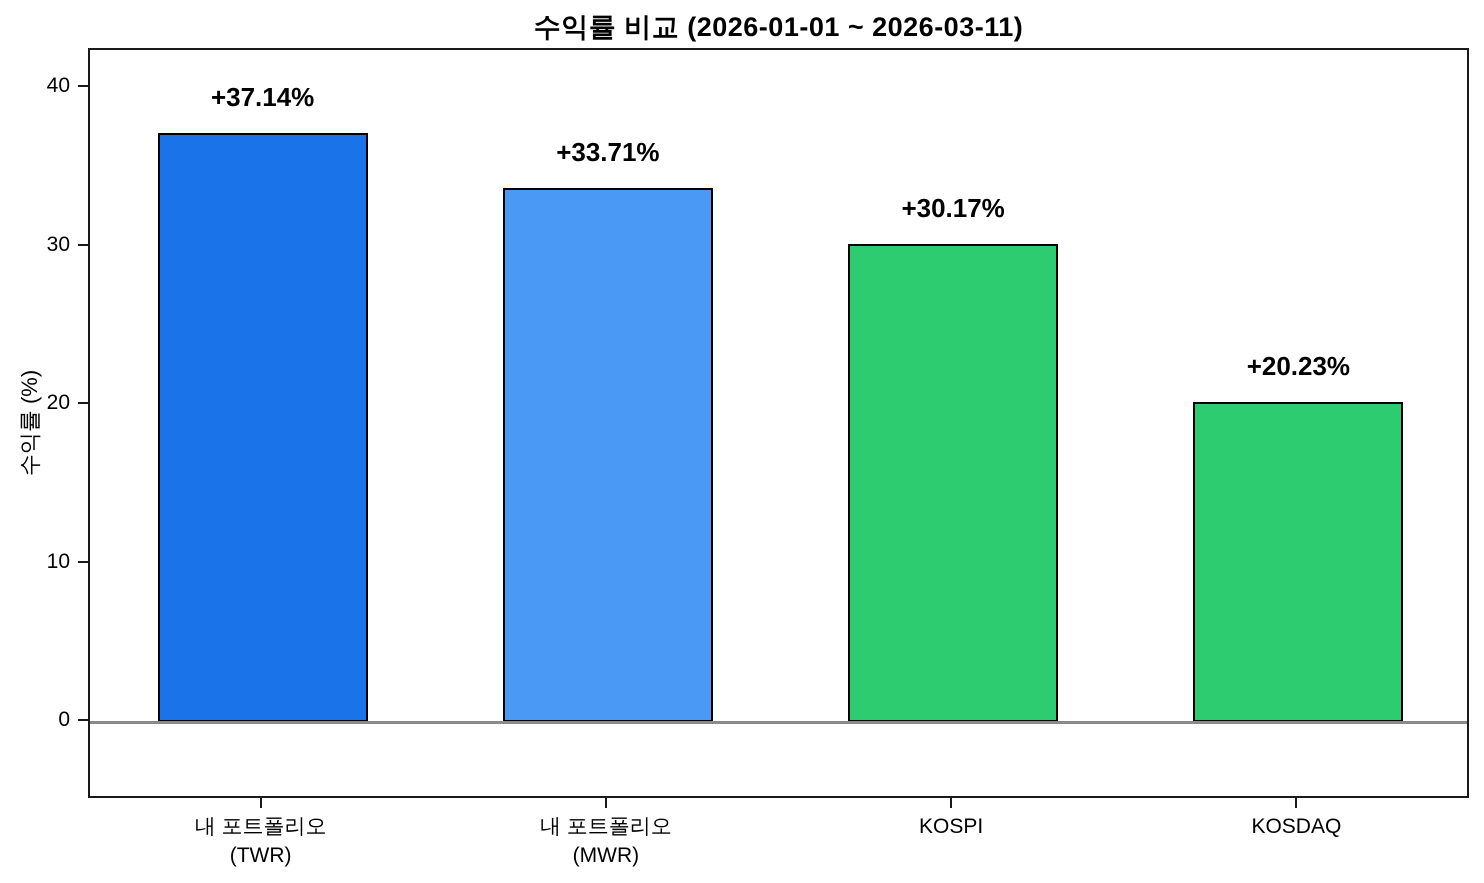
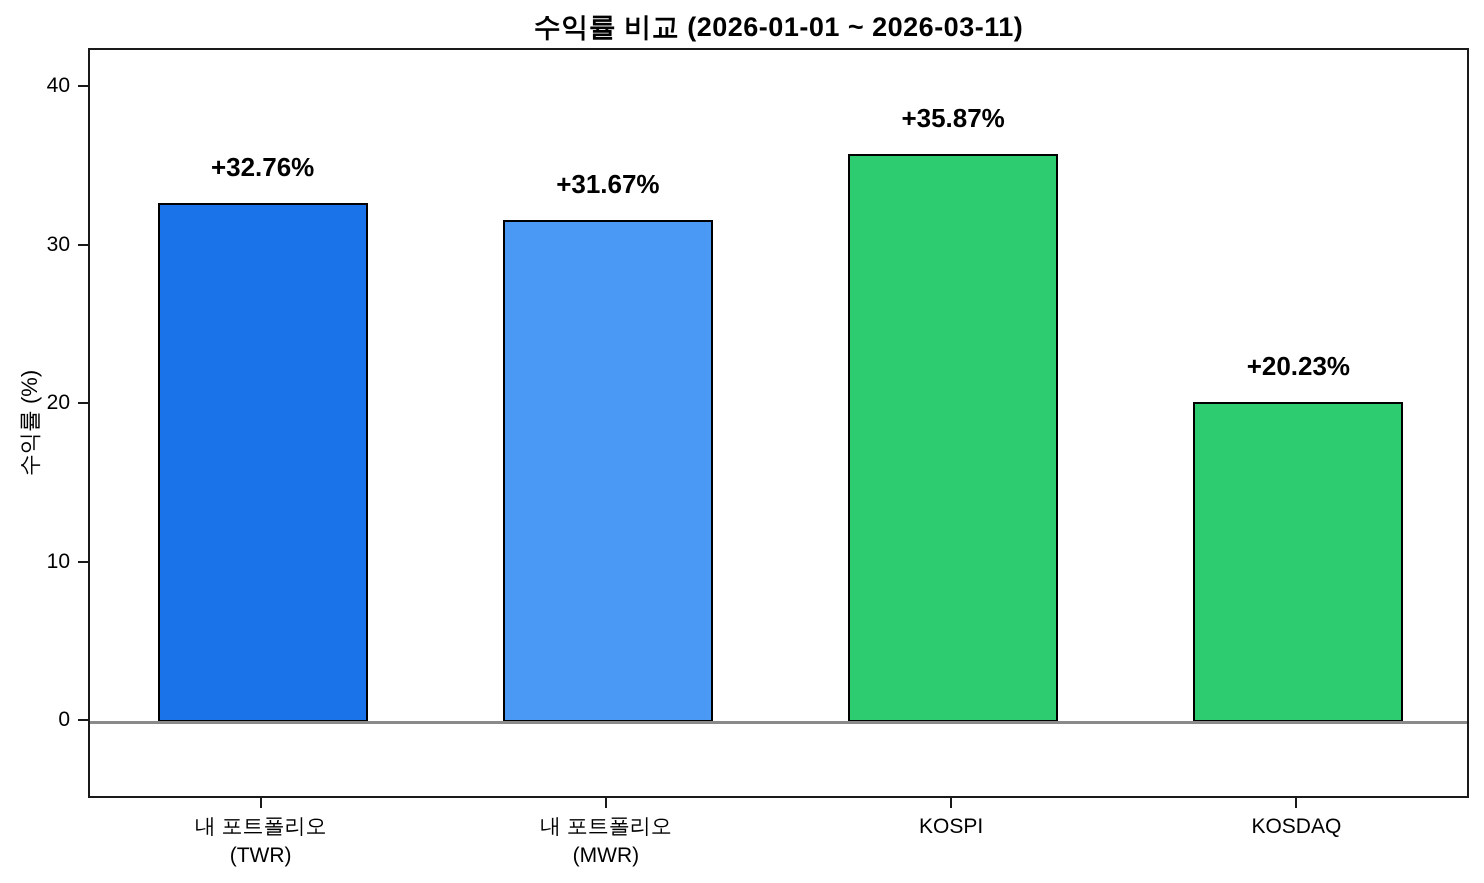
내 포트폴리오 (TWR): +37.14% -> +32.76%
내 포트폴리오 (MWR): +33.71% -> +31.67%
KOSPI: +30.17% -> +35.87%
